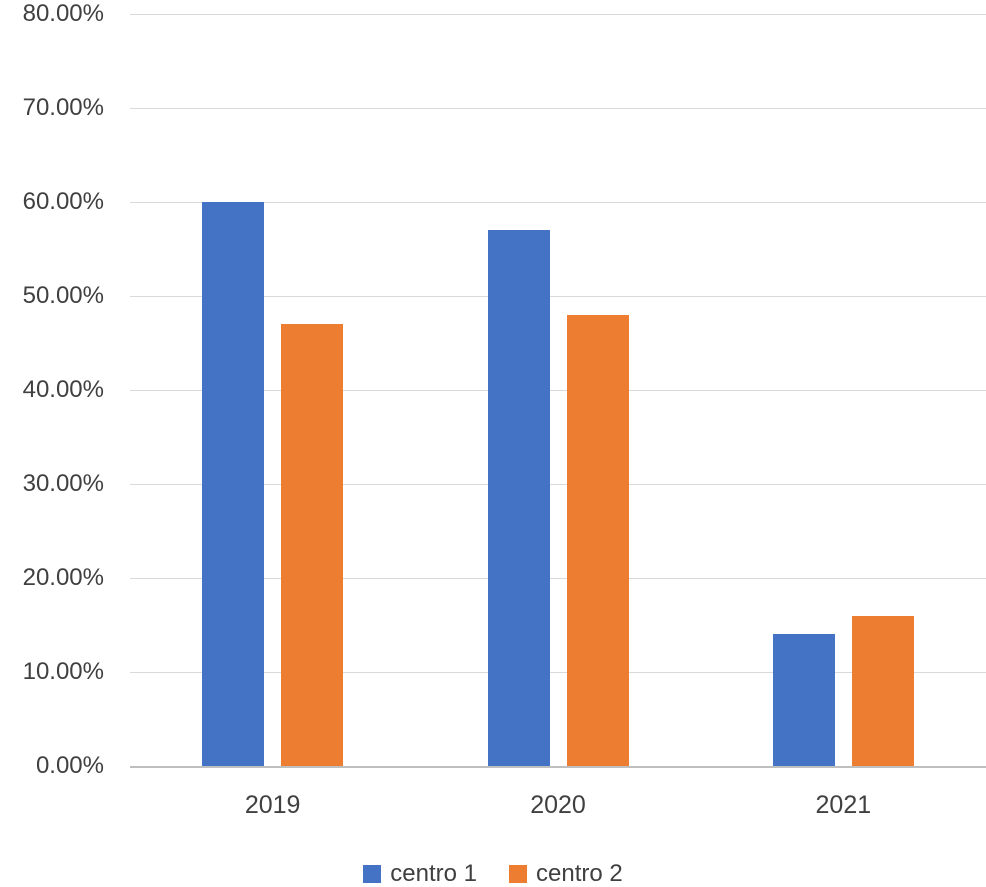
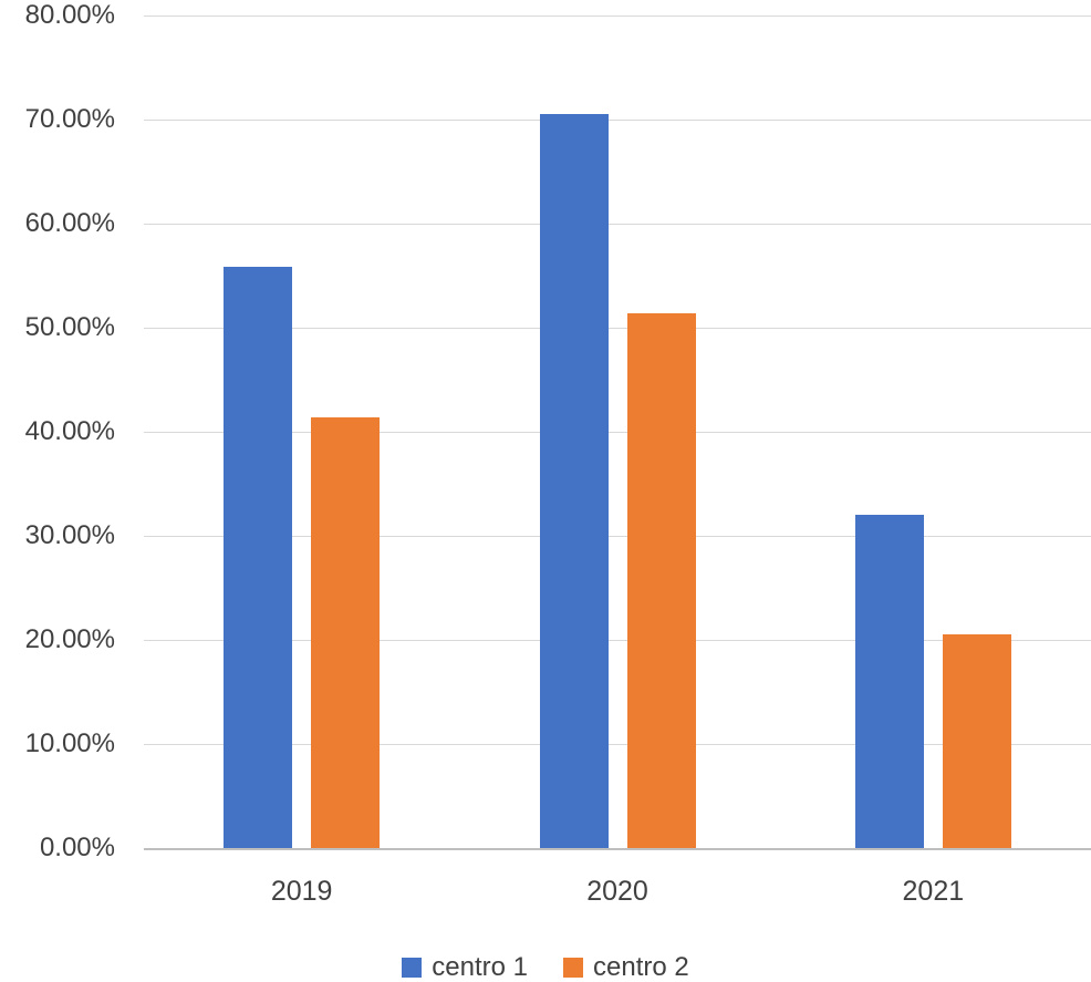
centro 1/2019: 60% -> 56%
centro 2/2019: 47% -> 41%
centro 1/2020: 57% -> 70%
centro 2/2020: 48% -> 51%
centro 1/2021: 14% -> 32%
centro 2/2021: 16% -> 20%
